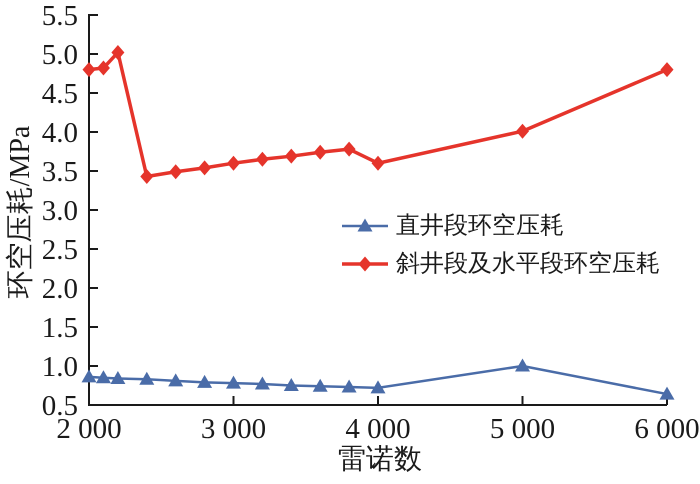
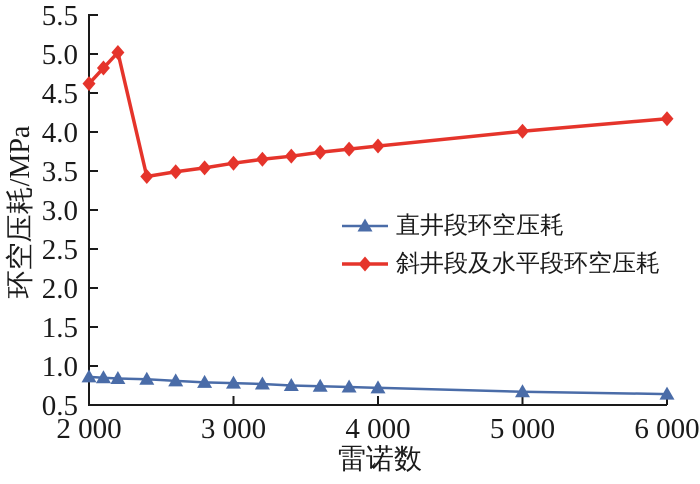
斜井段及水平段环空压耗/2000: 4.8 -> 4.6
斜井段及水平段环空压耗/4000: 3.6 -> 3.8
直井段环空压耗/5000: 1.0 -> 0.7
斜井段及水平段环空压耗/6000: 4.8 -> 4.2
